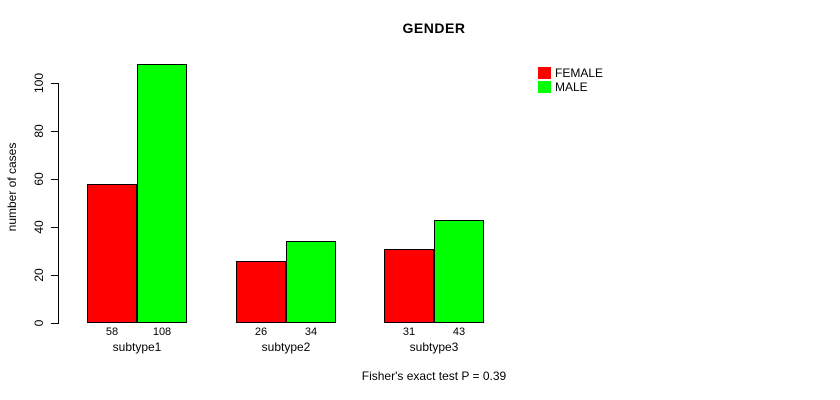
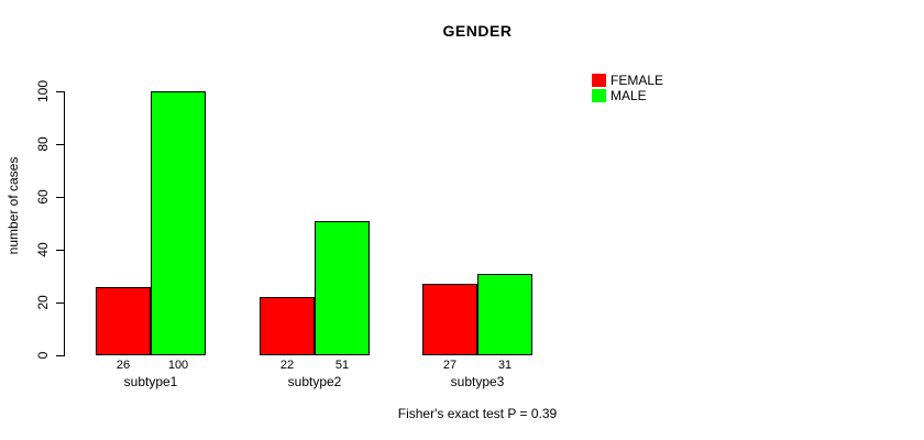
FEMALE/subtype1: 58 -> 26
MALE/subtype1: 108 -> 100
FEMALE/subtype2: 26 -> 22
MALE/subtype2: 34 -> 51
FEMALE/subtype3: 31 -> 27
MALE/subtype3: 43 -> 31
